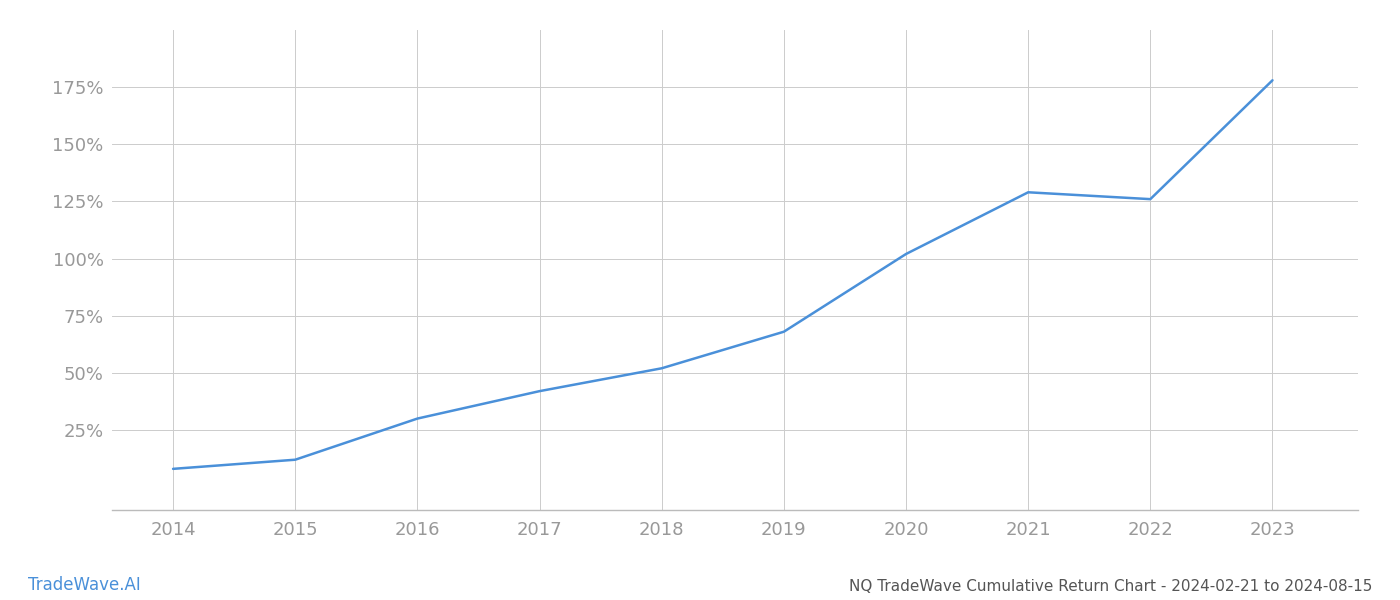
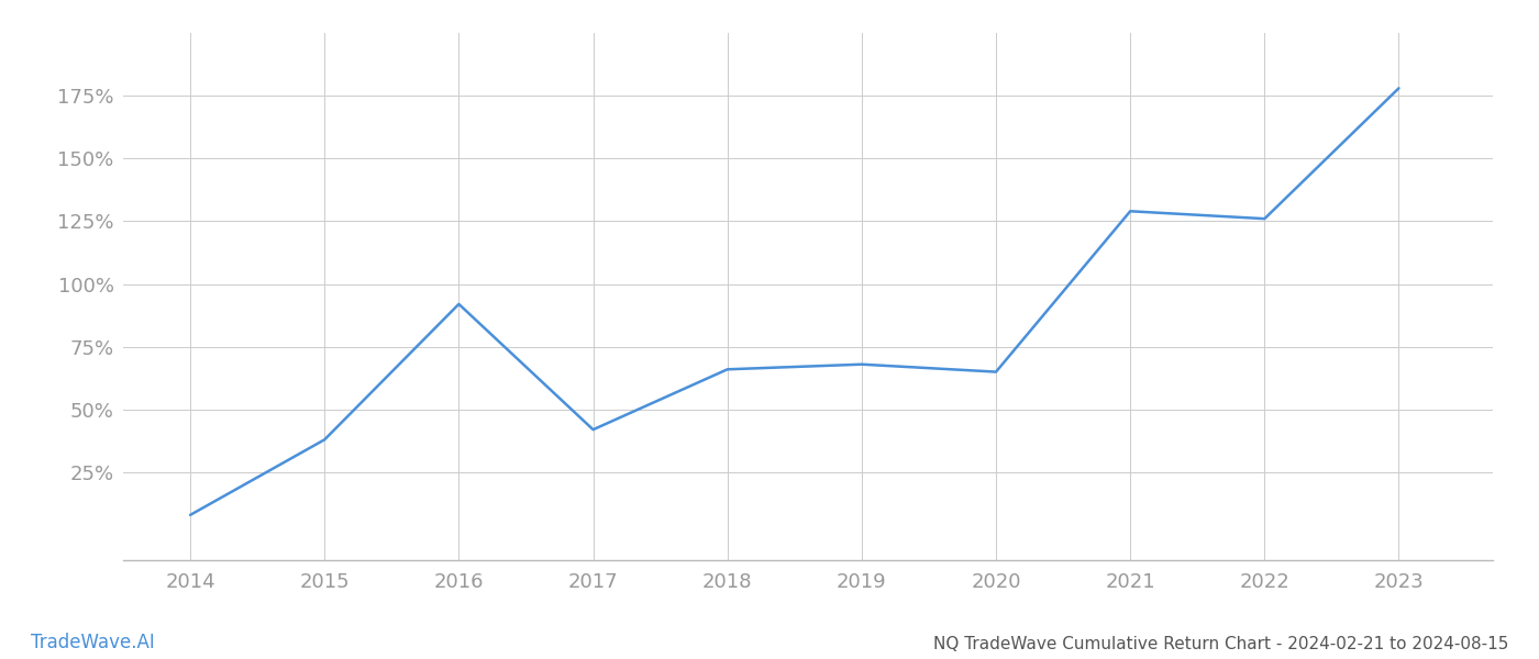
2015: 12% -> 38%
2016: 30% -> 92%
2018: 52% -> 66%
2020: 102% -> 65%
